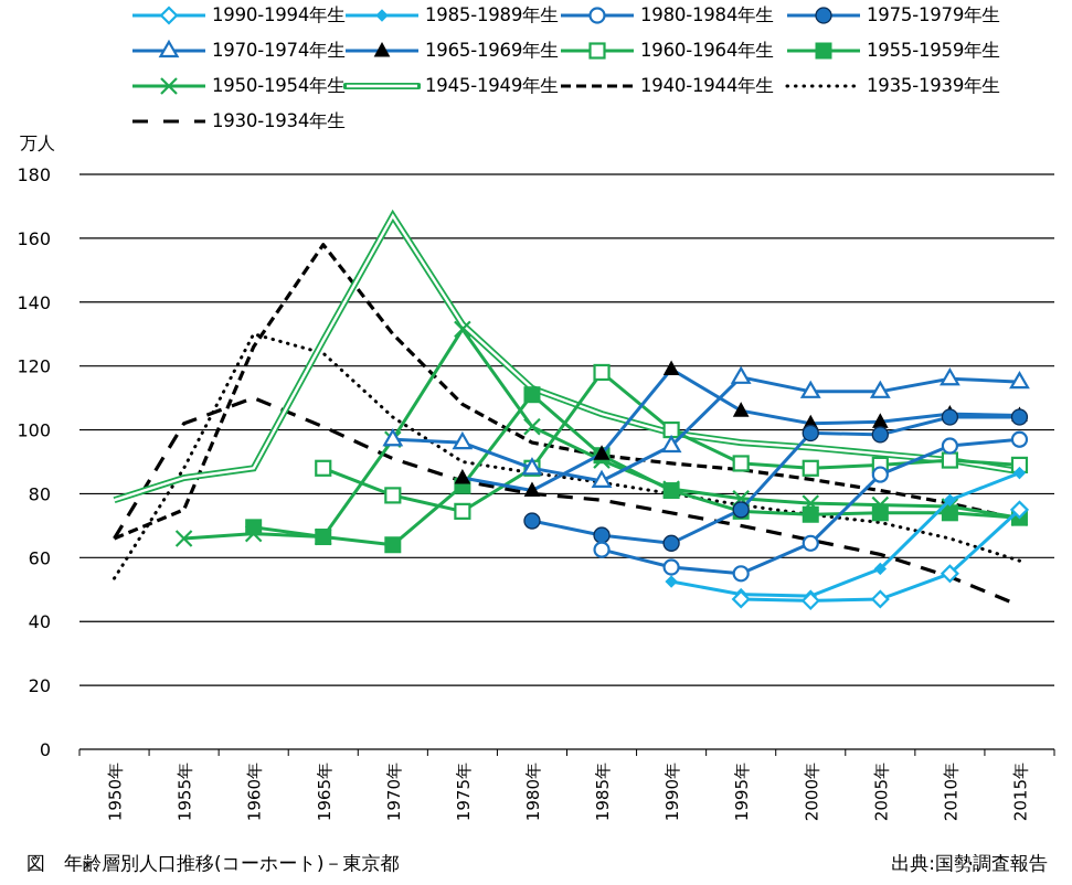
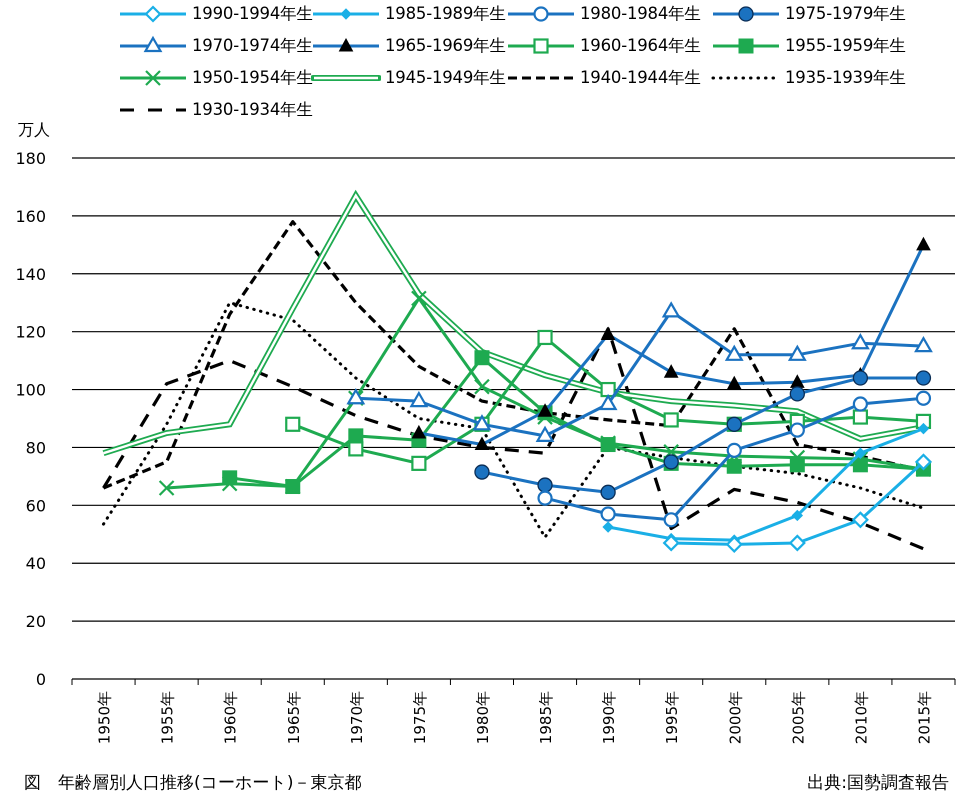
1955-1959年生/1970年: 64 -> 84
1935-1939年生/1985年: 84 -> 49
1930-1934年生/1990年: 74 -> 121
1970-1974年生/1995年: 116 -> 127
1930-1934年生/1995年: 70 -> 52
1980-1984年生/2000年: 64 -> 79
1975-1979年生/2000年: 99 -> 88
1940-1944年生/2000年: 84 -> 121
1945-1949年生/2010年: 90 -> 83
1965-1969年生/2015年: 104 -> 150
